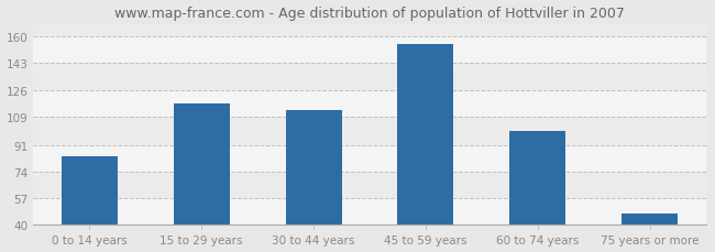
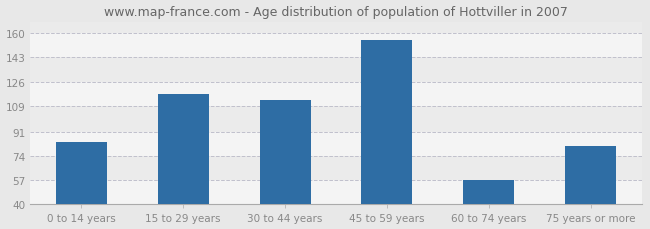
60 to 74 years: 100 -> 57
75 years or more: 47 -> 81
